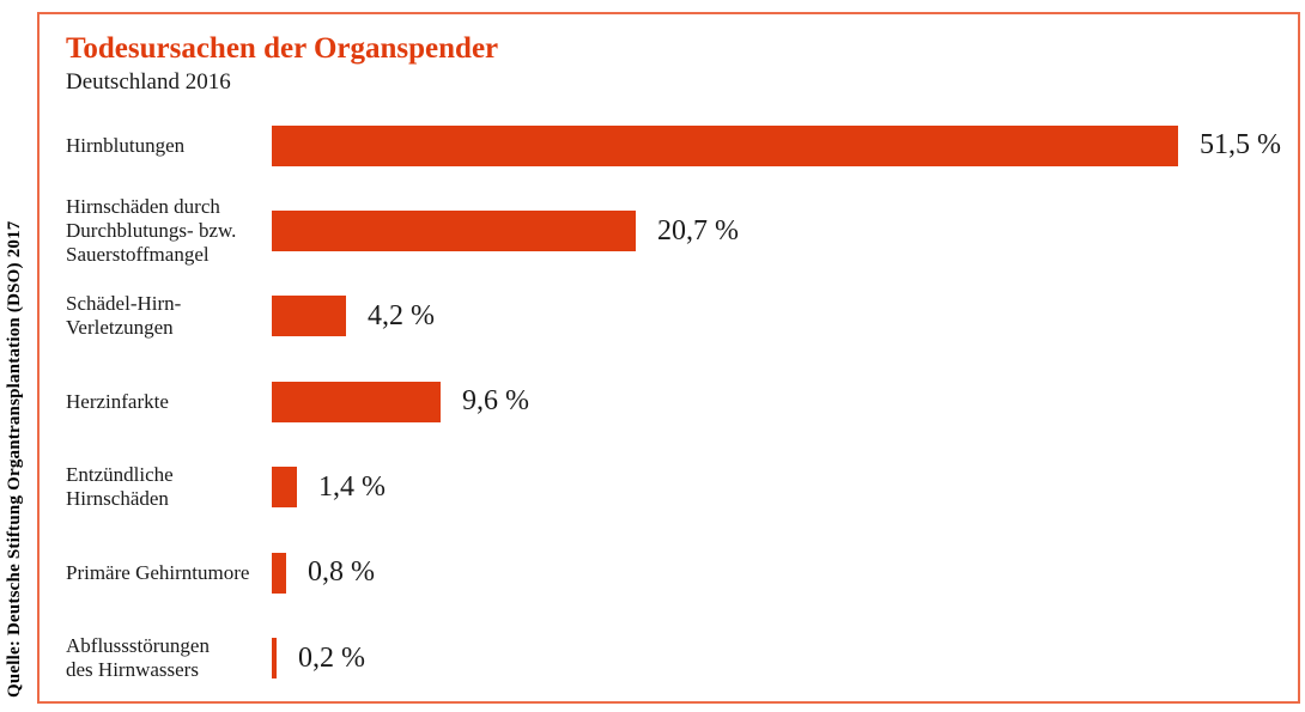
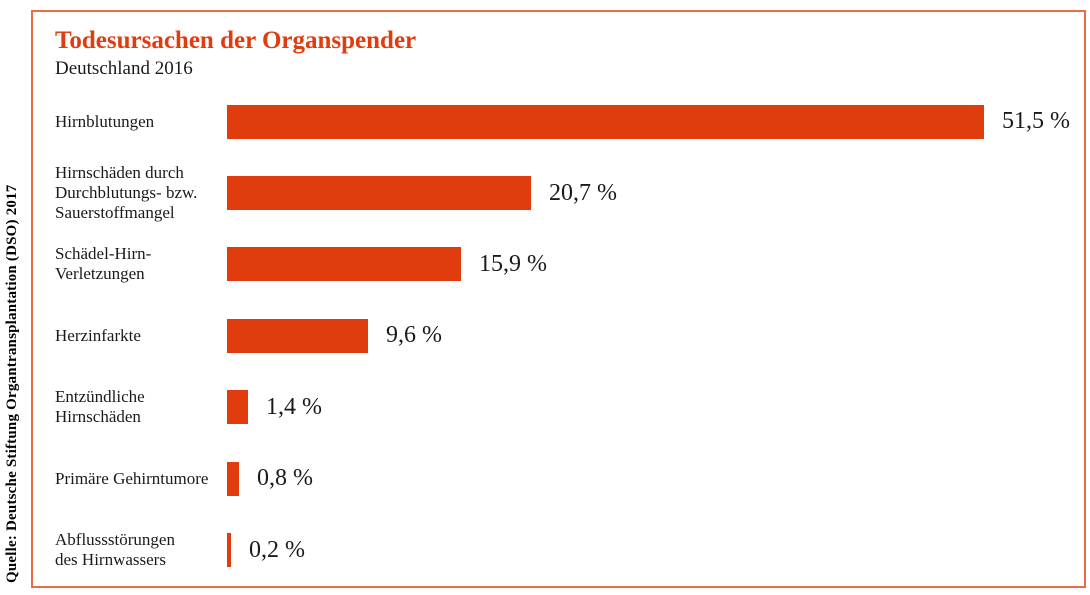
Schädel-Hirn-Verletzungen: 4,2 -> 15,9
